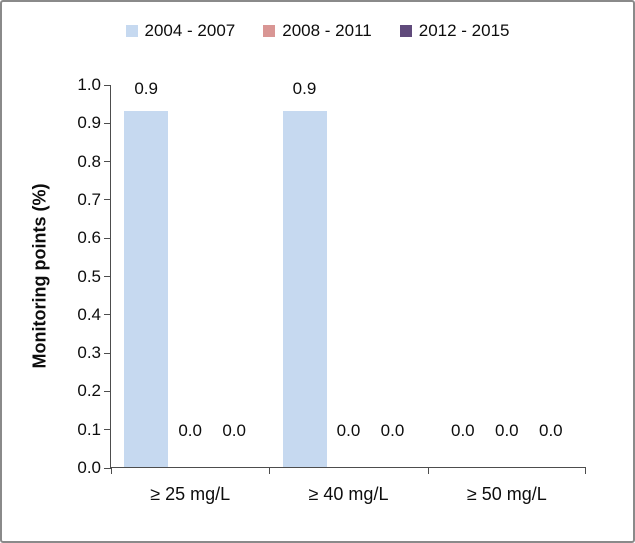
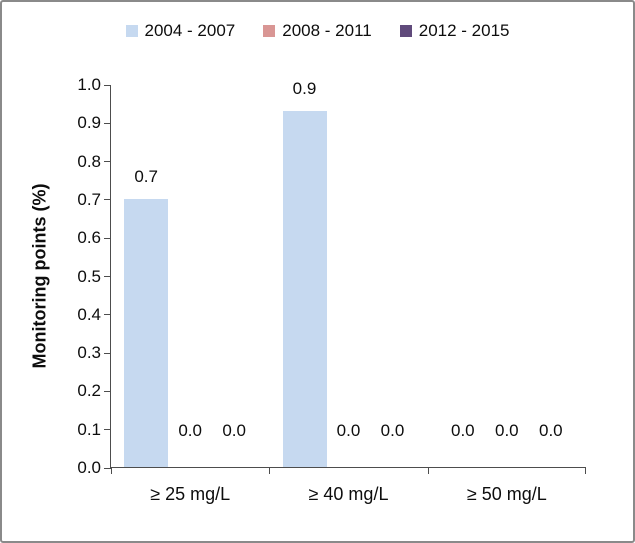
2004 - 2007/≥ 25 mg/L: 0.9 -> 0.7
